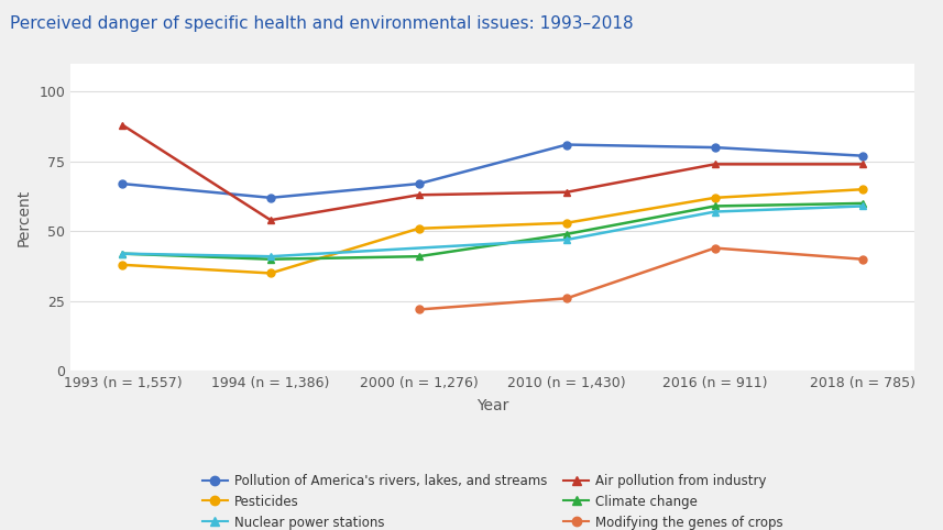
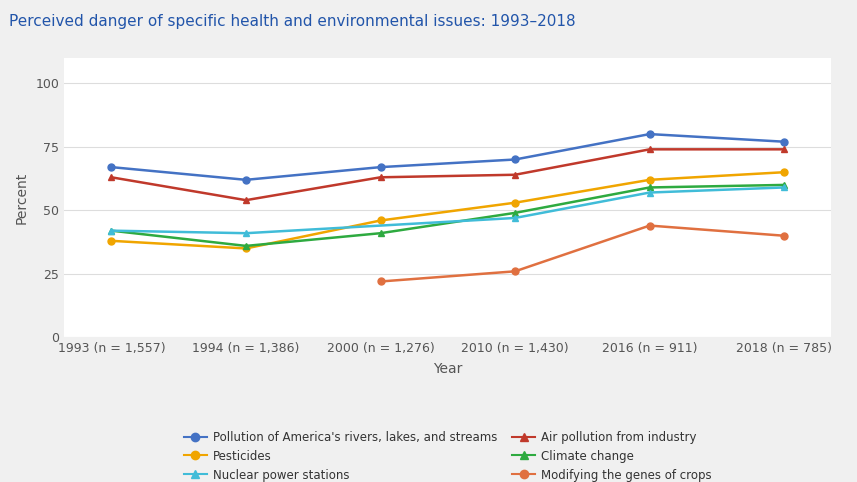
Air pollution from industry/1993 (n = 1,557): 88 -> 63
Climate change/1994 (n = 1,386): 40 -> 36
Pesticides/2000 (n = 1,276): 51 -> 46
Pollution of America's rivers, lakes, and streams/2010 (n = 1,430): 81 -> 70
